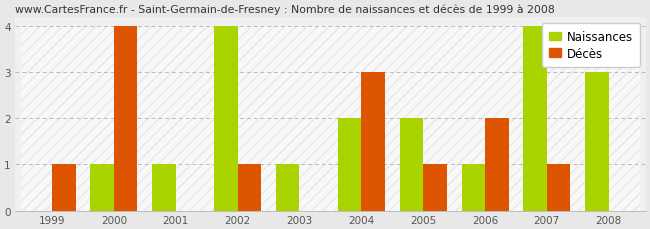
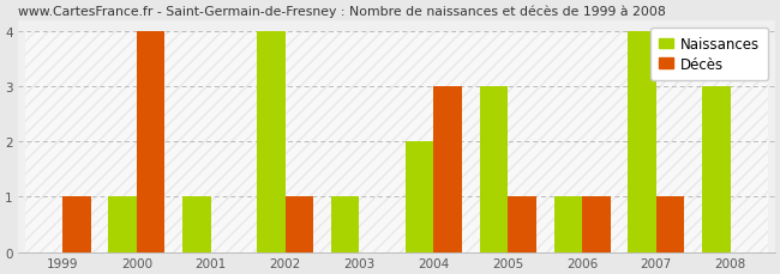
Naissances/2005: 2 -> 3
Décès/2006: 2 -> 1
